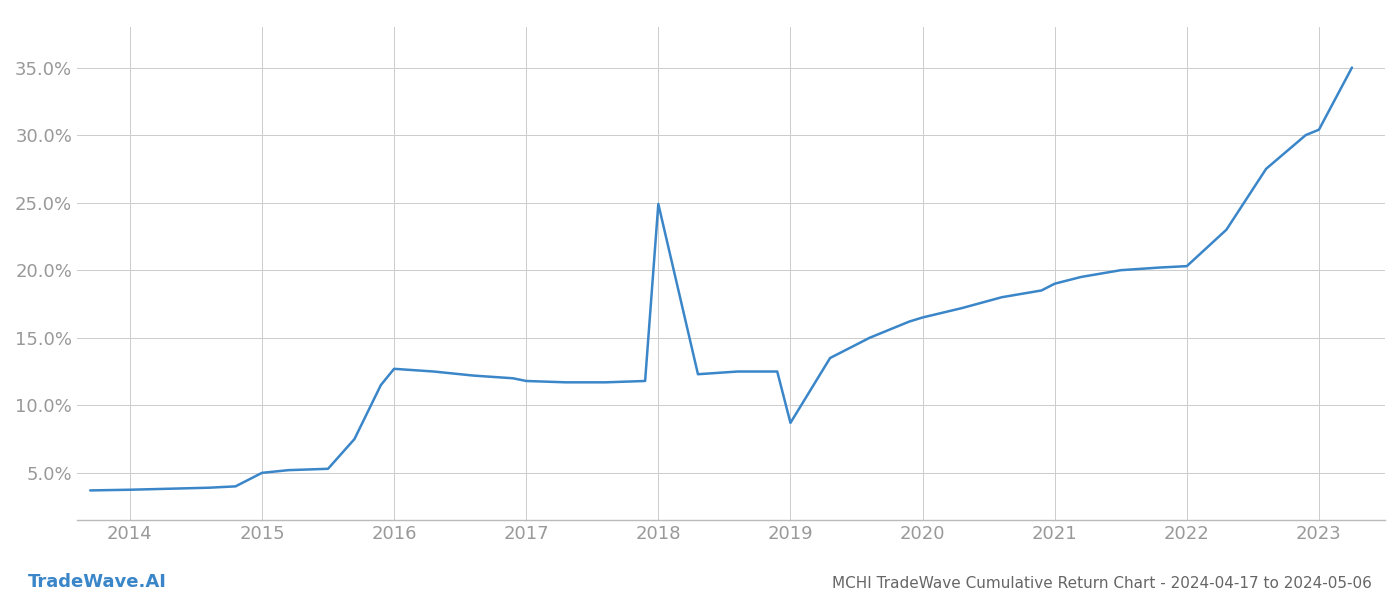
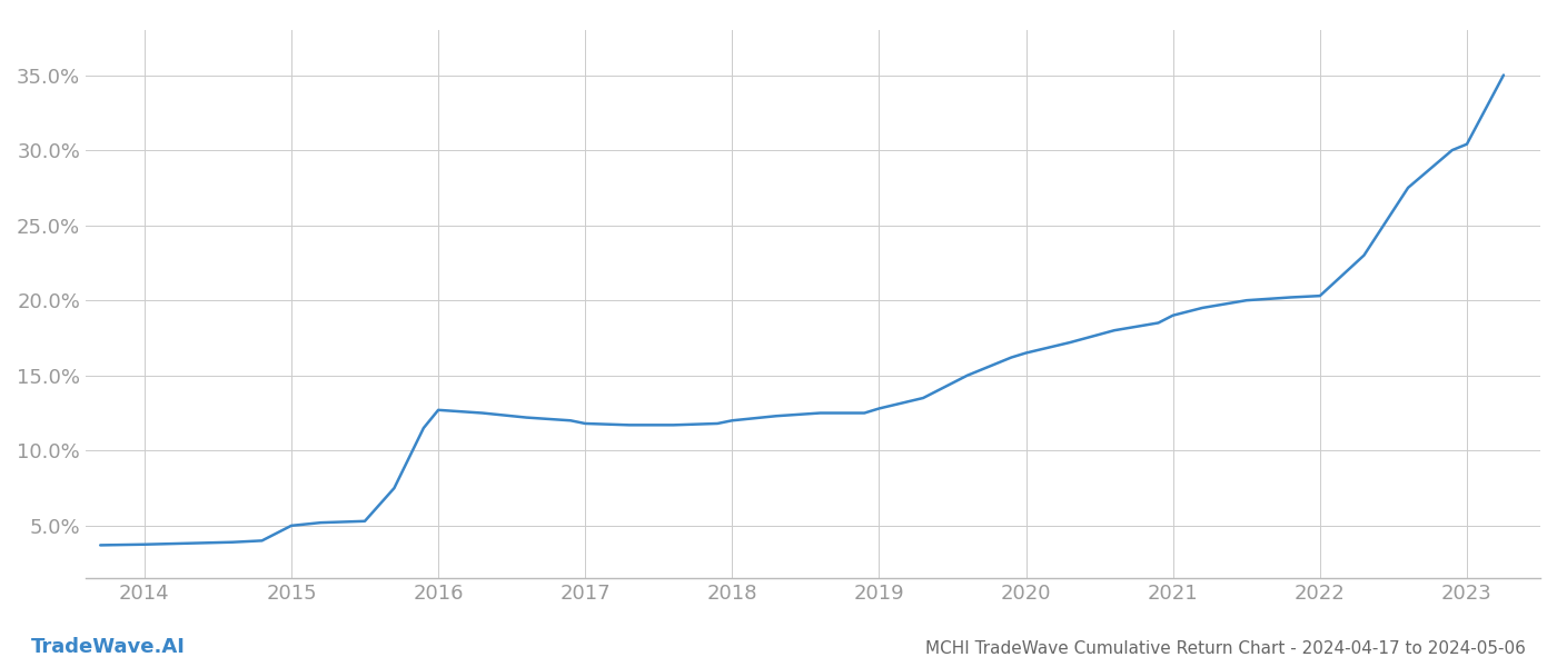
2018: 24.9% -> 12.0%
2019: 8.7% -> 12.8%
